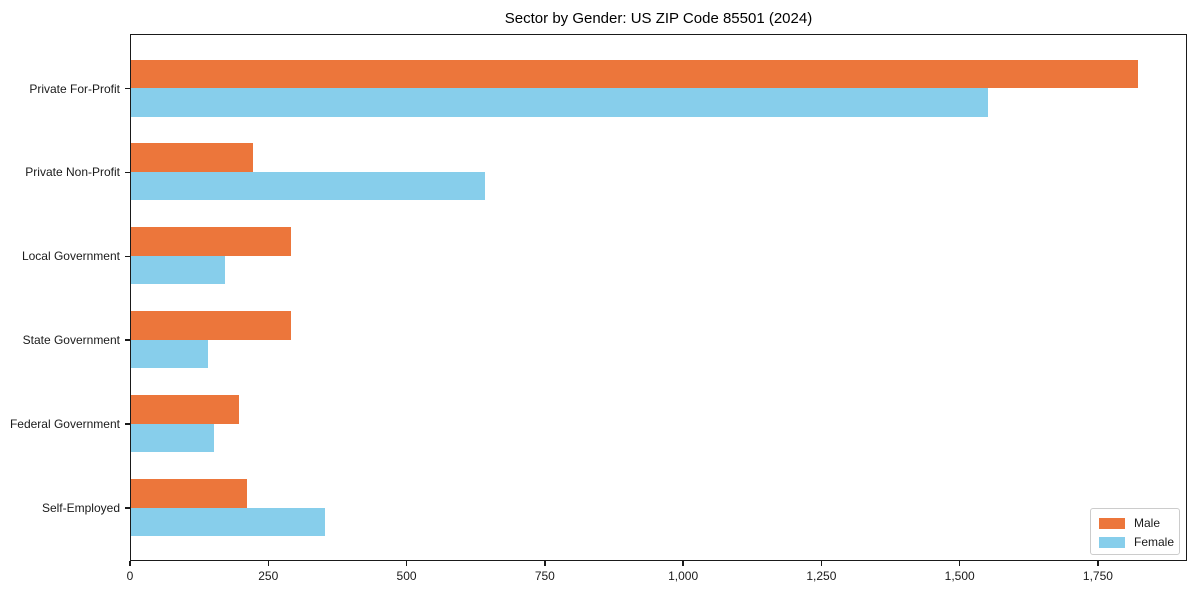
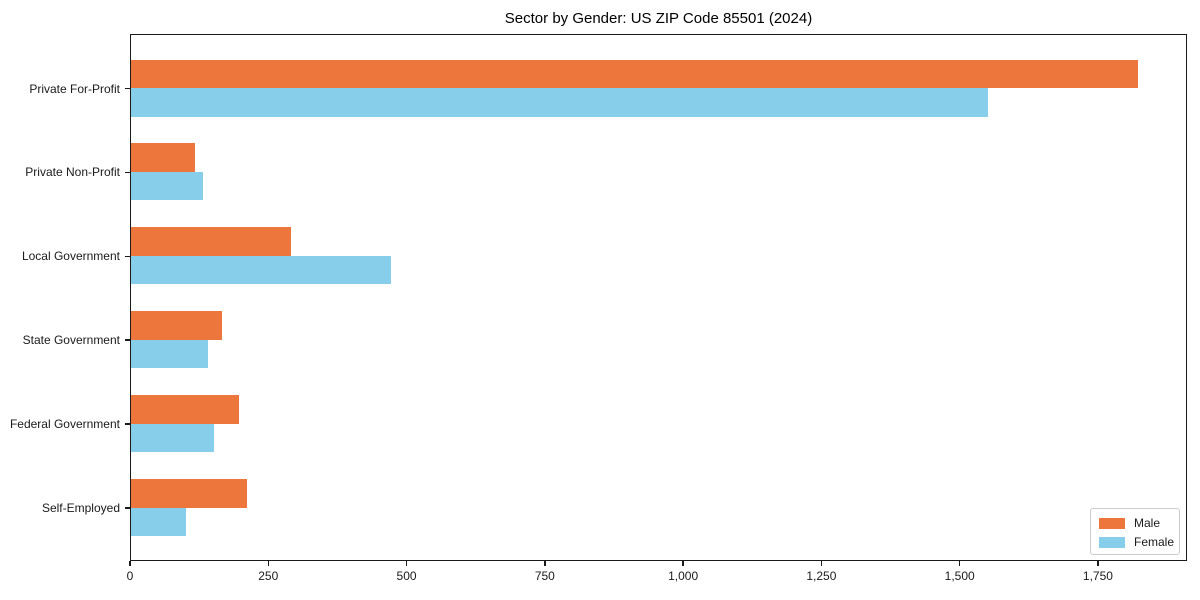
Male/Private Non-Profit: 220 -> 120
Female/Private Non-Profit: 640 -> 130
Female/Local Government: 170 -> 470
Male/State Government: 290 -> 160
Female/Self-Employed: 350 -> 100
